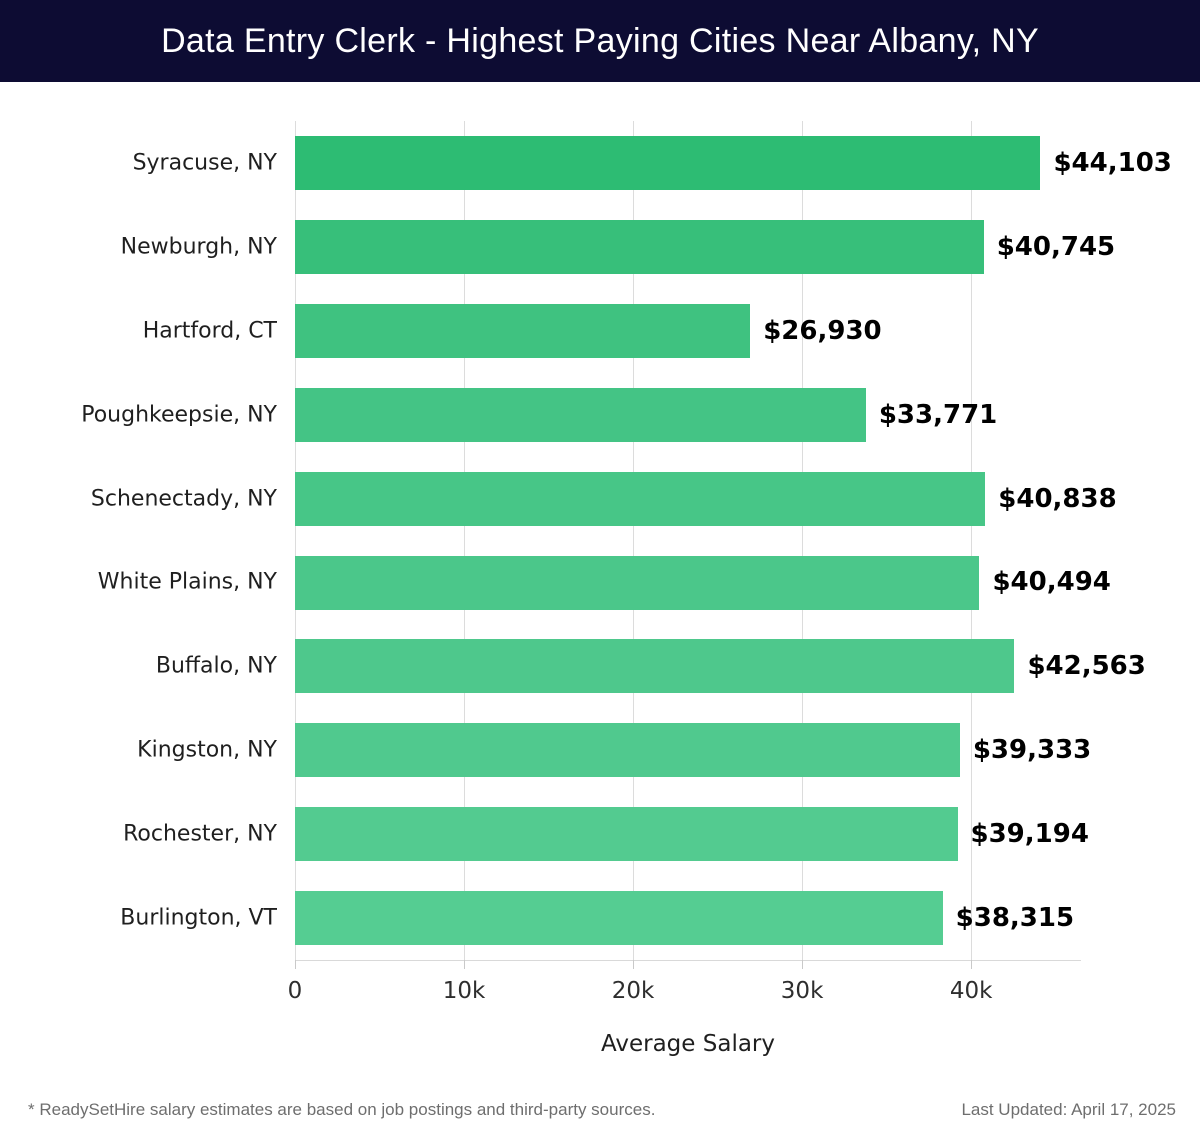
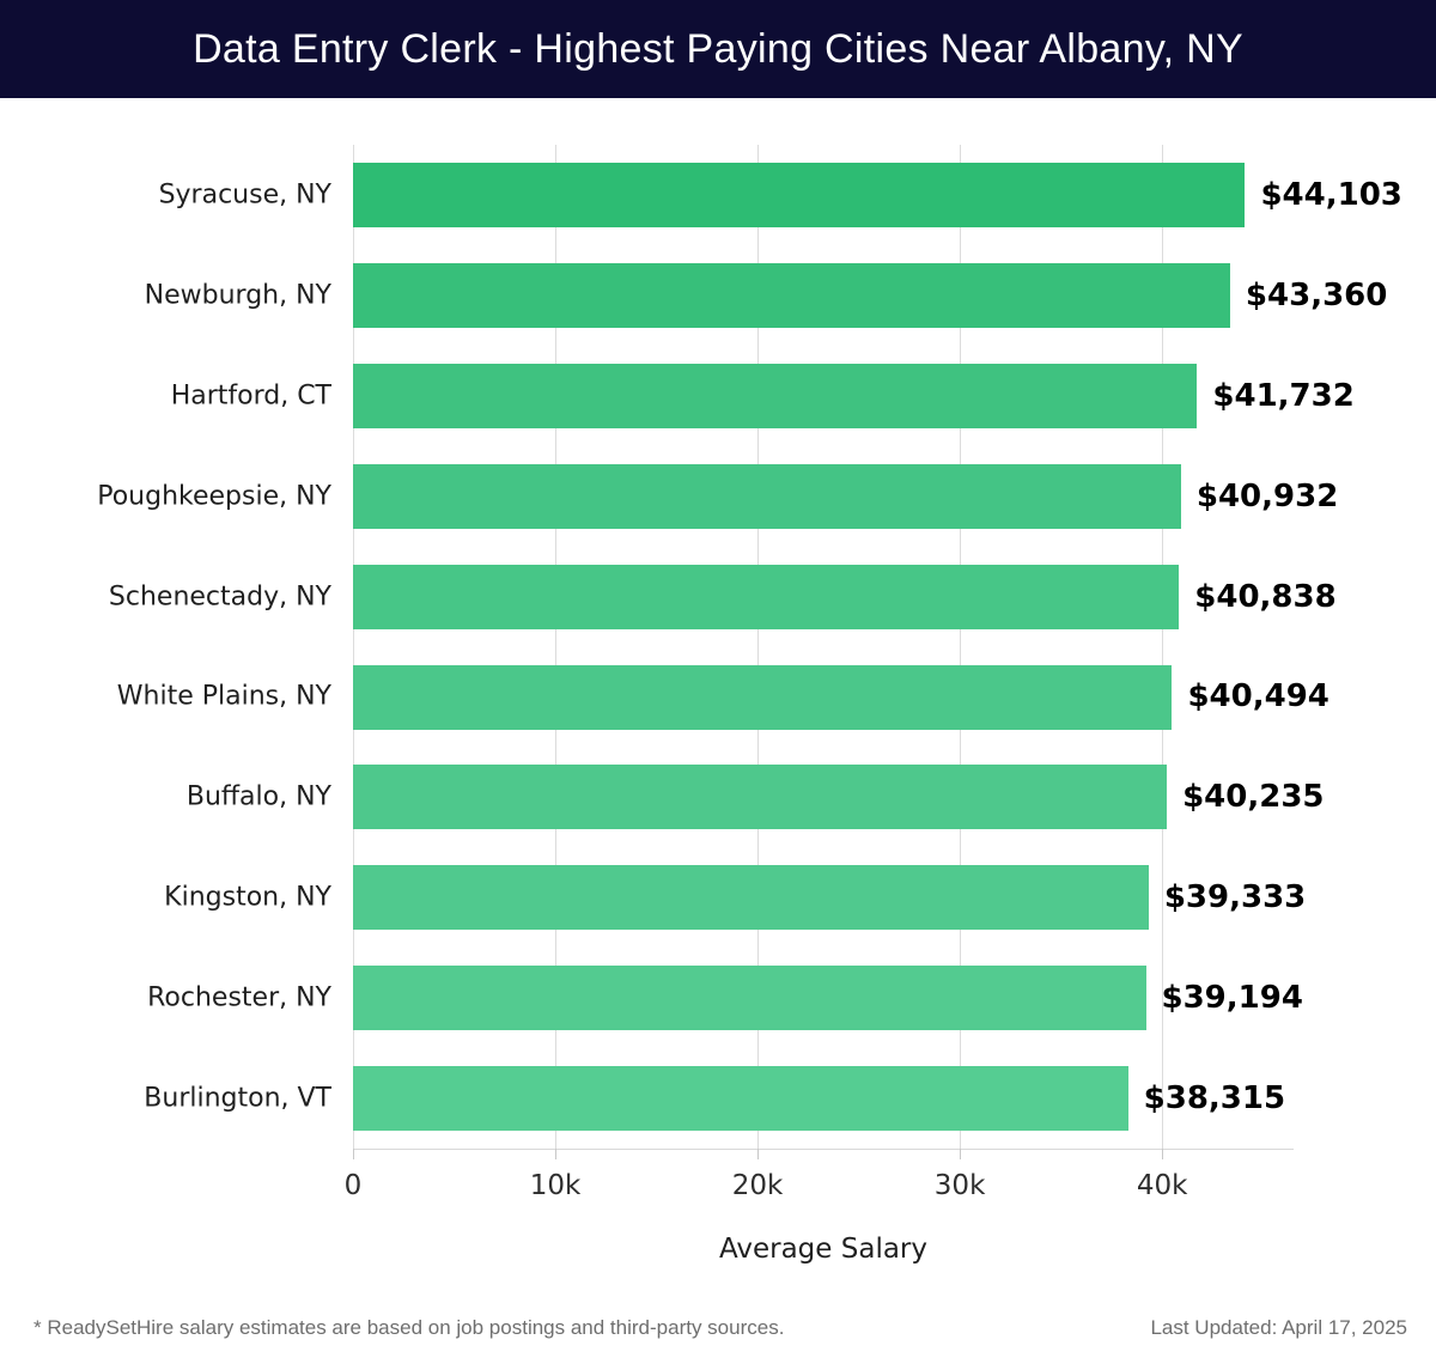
Newburgh, NY: $40,745 -> $43,360
Hartford, CT: $26,930 -> $41,732
Poughkeepsie, NY: $33,771 -> $40,932
Buffalo, NY: $42,563 -> $40,235
